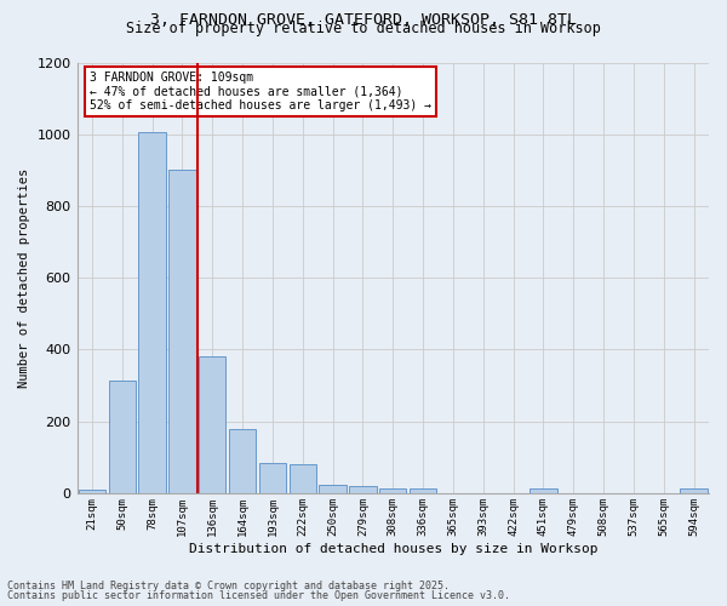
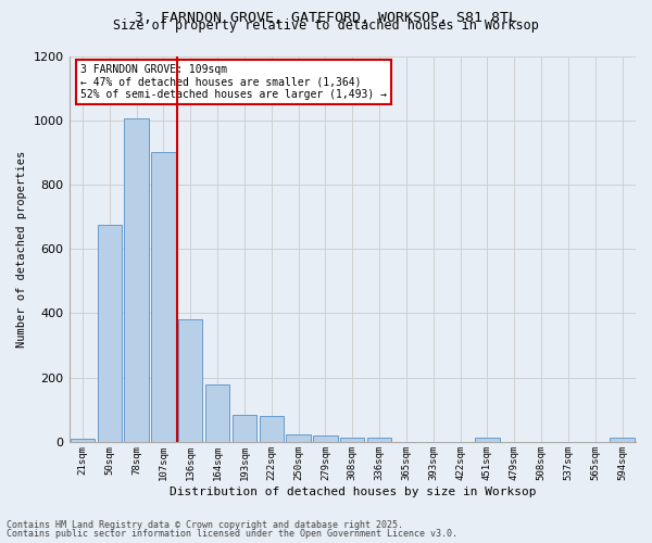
50sqm: 315 -> 675
